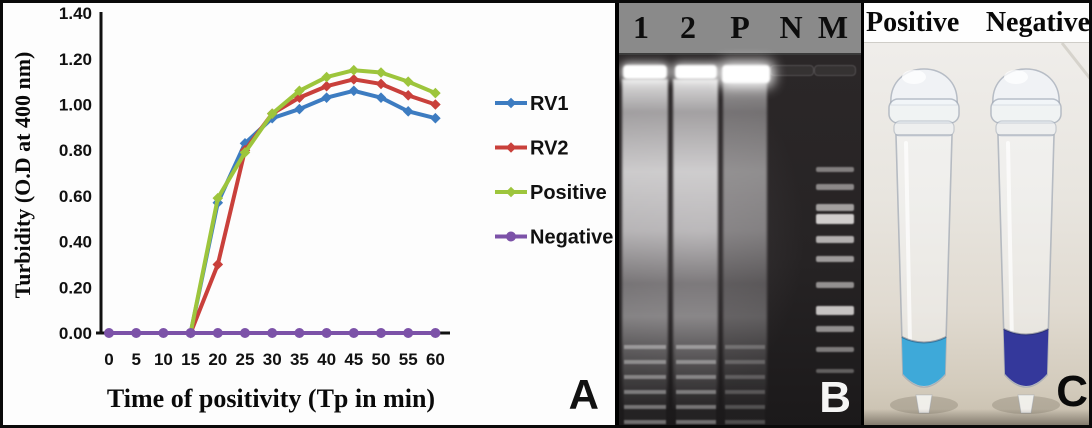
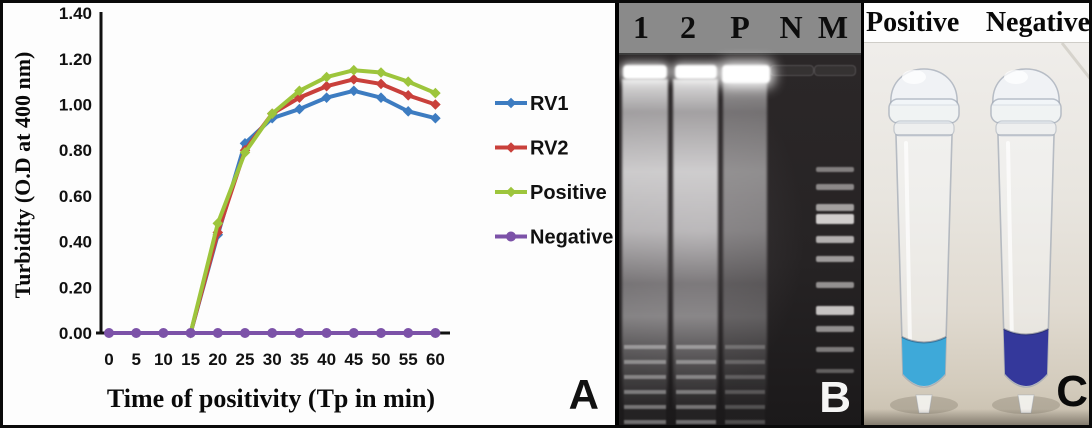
RV1/20: 0.57 -> 0.43
RV2/20: 0.30 -> 0.44
Positive/20: 0.59 -> 0.48
